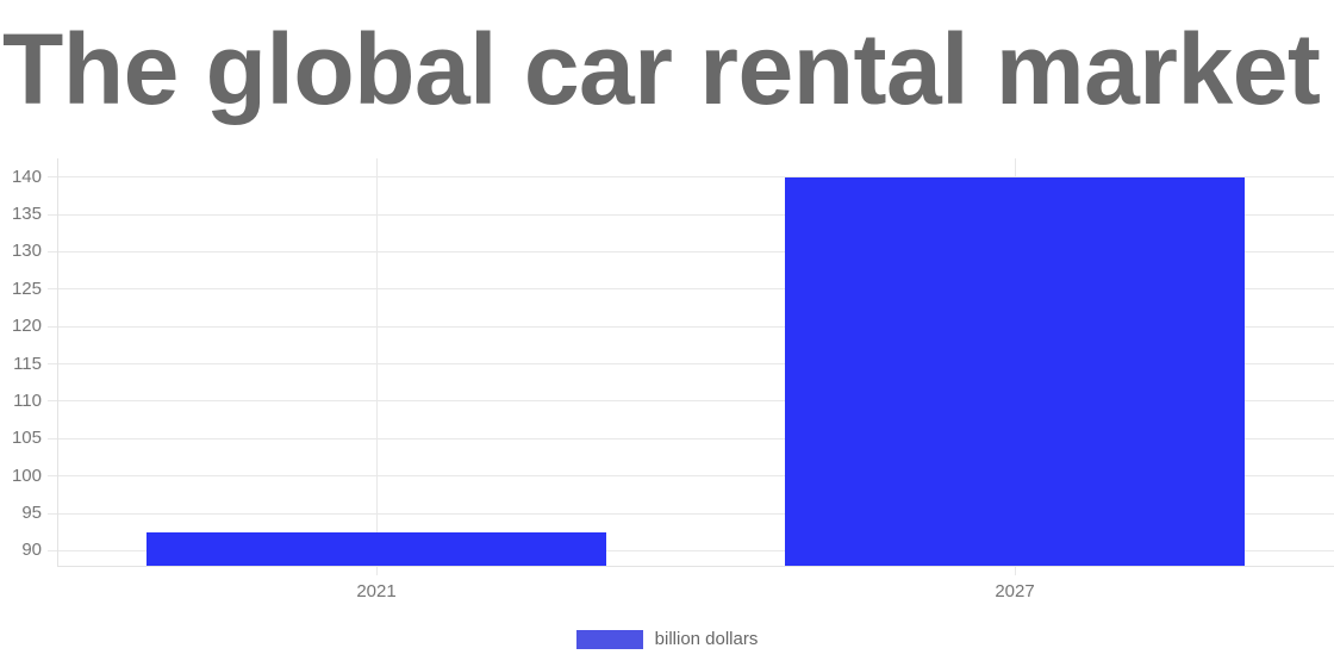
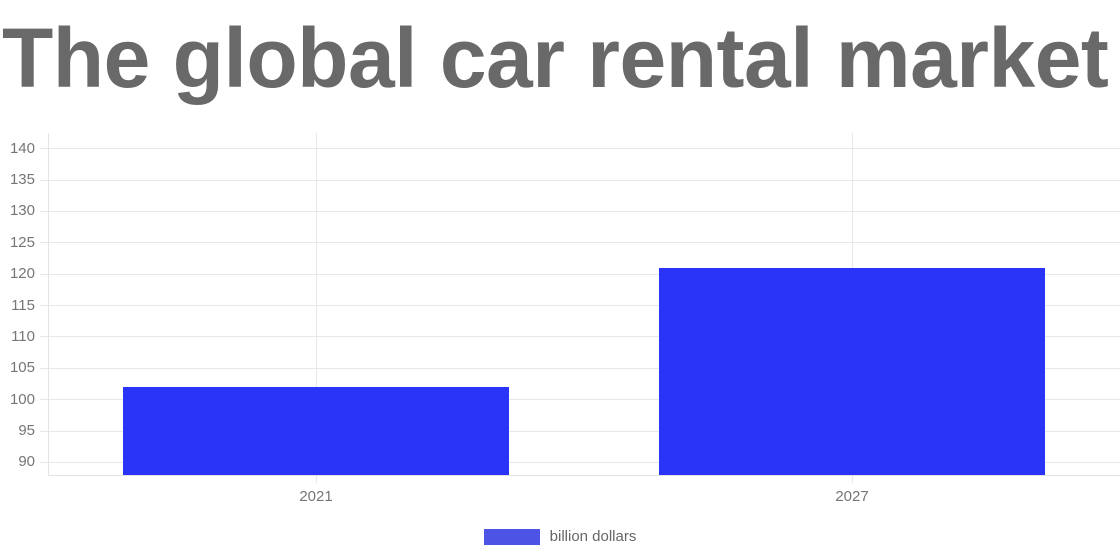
2021: 92 -> 102
2027: 140 -> 121
